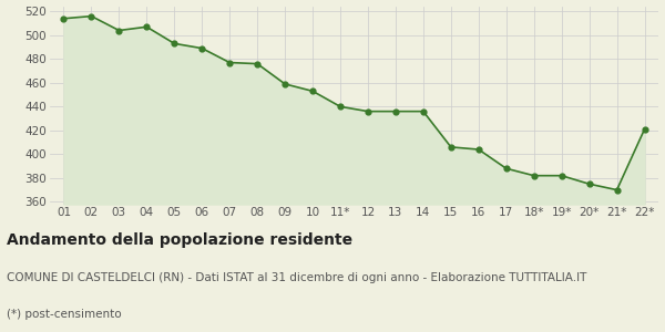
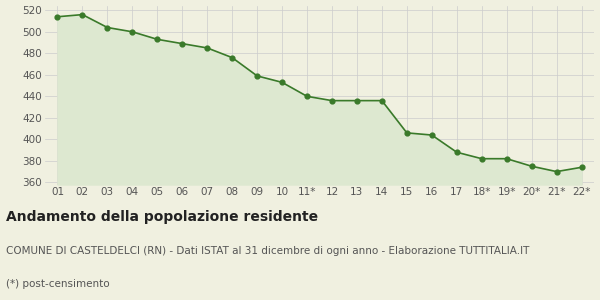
04: 507 -> 500
07: 477 -> 485
22*: 421 -> 374
